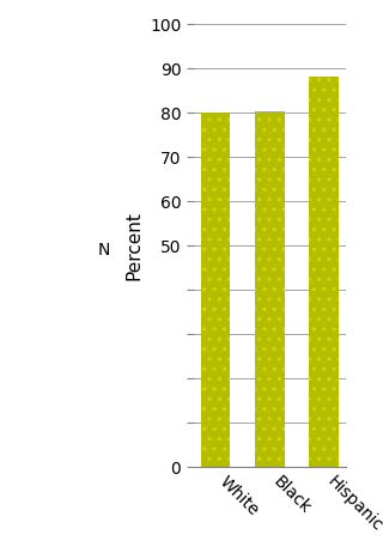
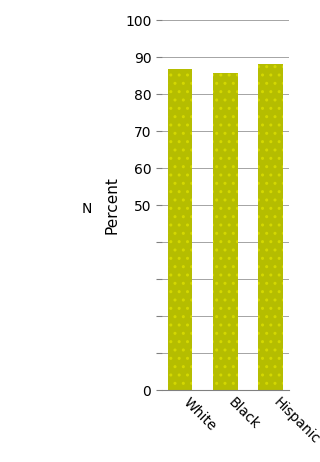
White: 80.0 -> 86.9
Black: 80.5 -> 85.7
